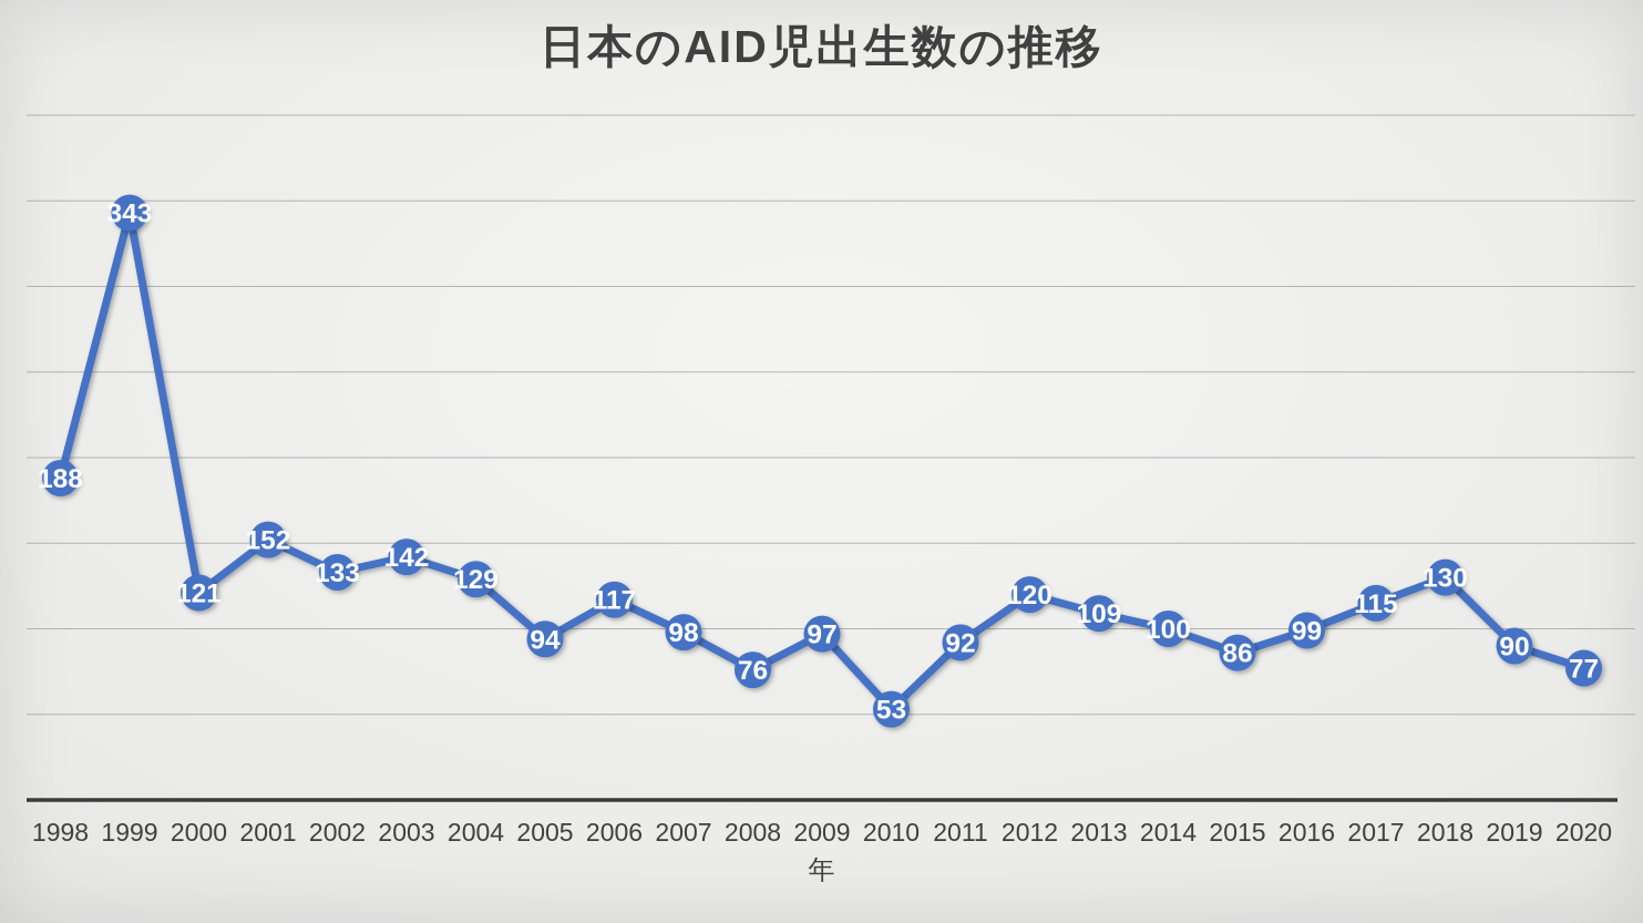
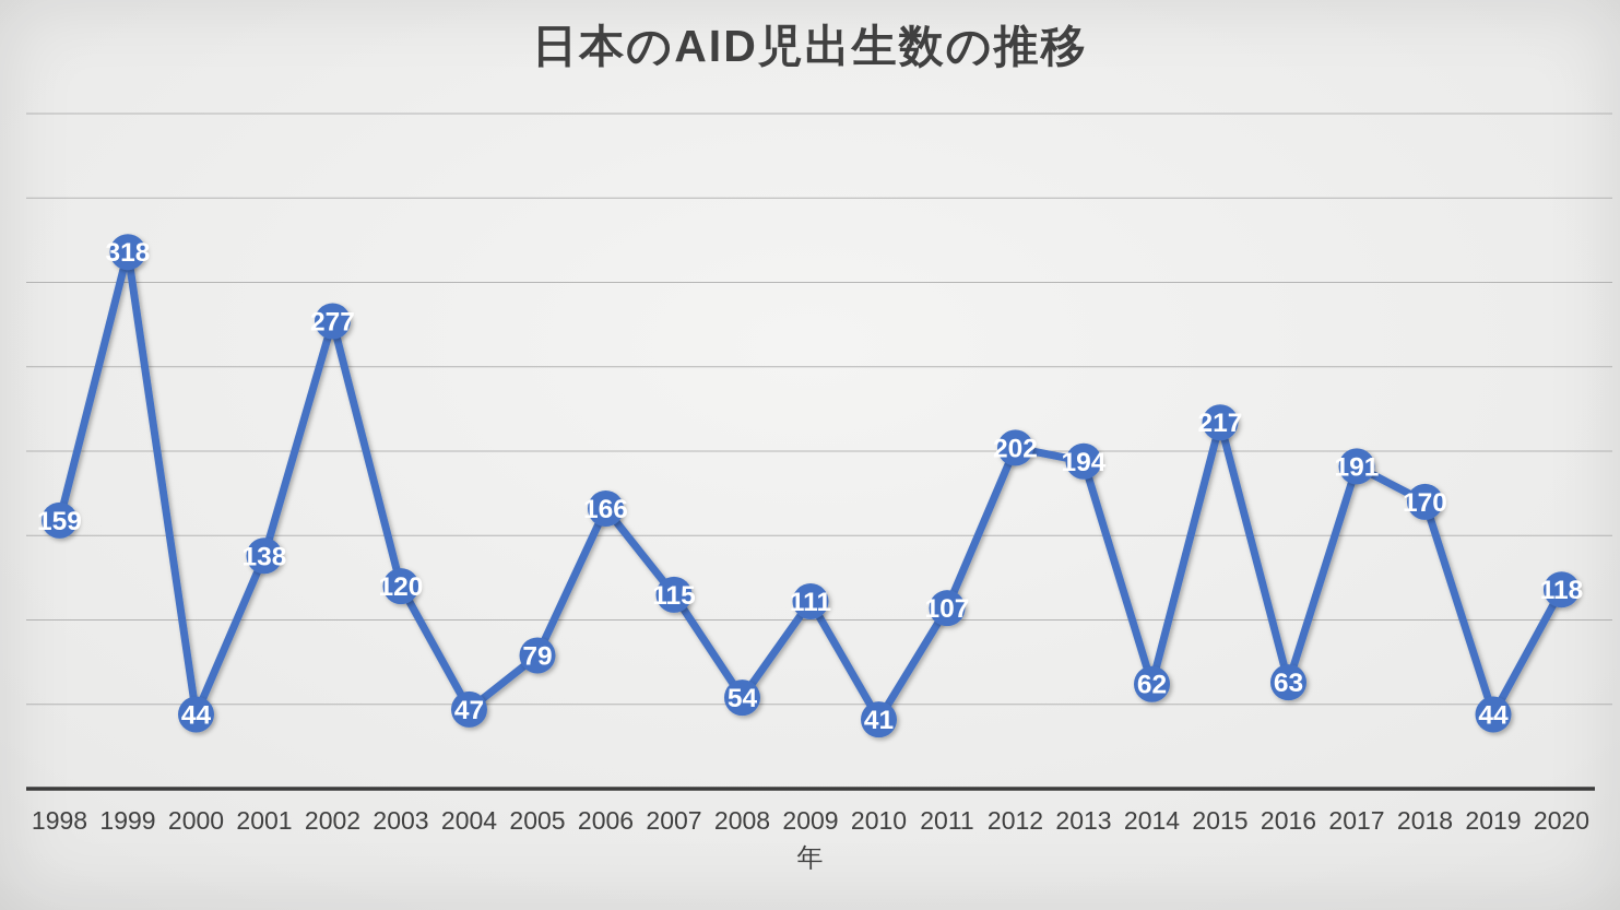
1998: 188 -> 159
1999: 343 -> 318
2000: 121 -> 44
2001: 152 -> 138
2002: 133 -> 277
2003: 142 -> 120
2004: 129 -> 47
2005: 94 -> 79
2006: 117 -> 166
2007: 98 -> 115
2008: 76 -> 54
2009: 97 -> 111
2010: 53 -> 41
2011: 92 -> 107
2012: 120 -> 202
2013: 109 -> 194
2014: 100 -> 62
2015: 86 -> 217
2016: 99 -> 63
2017: 115 -> 191
2018: 130 -> 170
2019: 90 -> 44
2020: 77 -> 118
